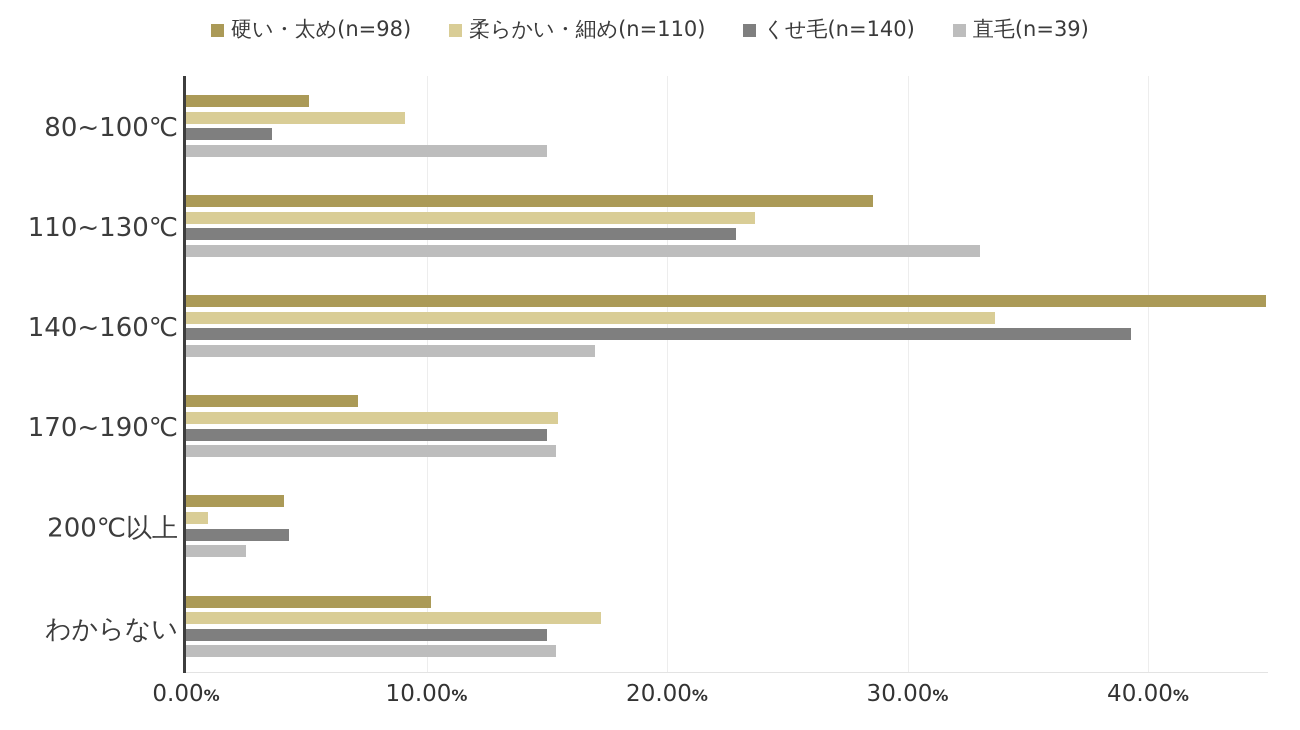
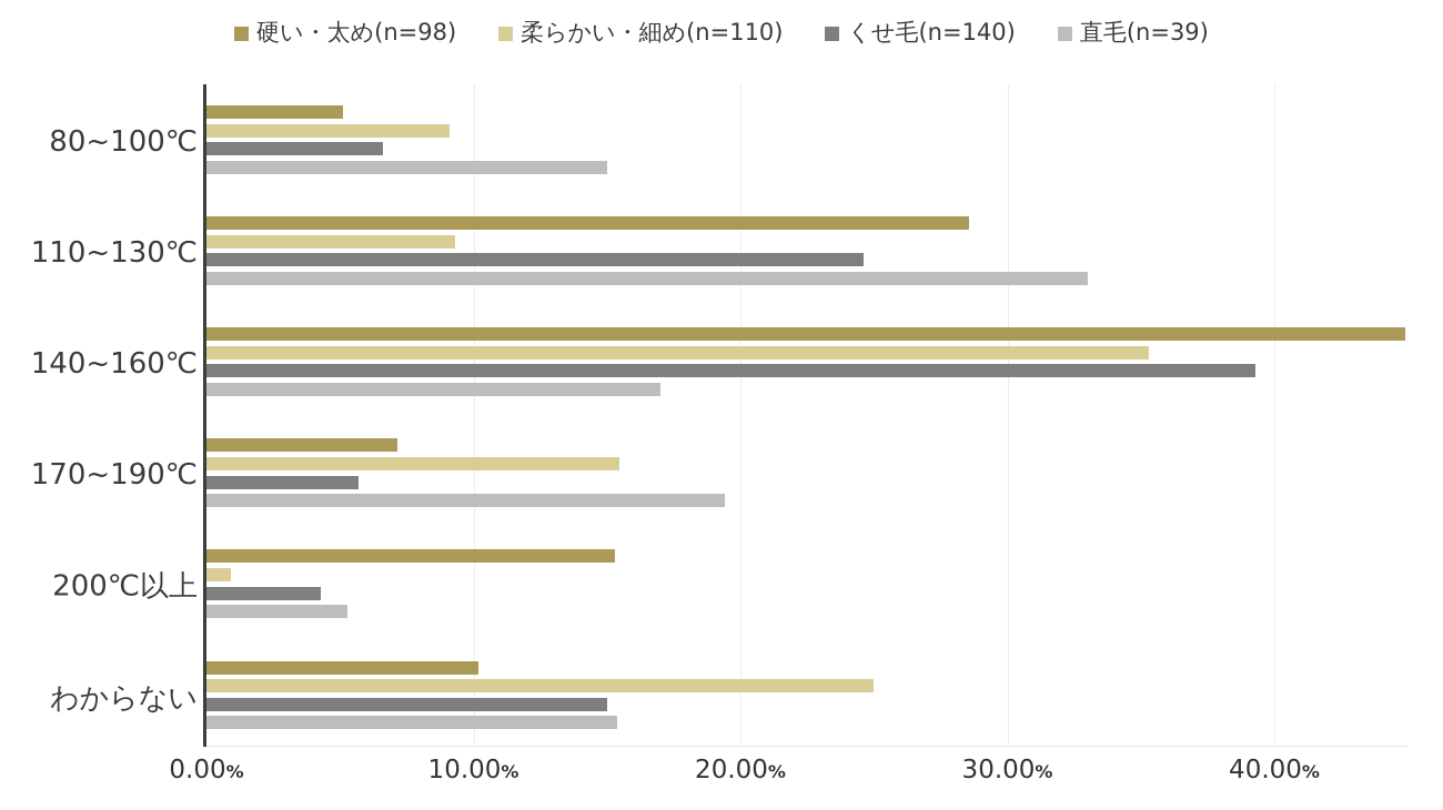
くせ毛(n=140)/80~100℃: 3.6 -> 6.6
柔らかい・細め(n=110)/110~130℃: 23.6 -> 9.3
くせ毛(n=140)/110~130℃: 22.9 -> 24.6
柔らかい・細め(n=110)/140~160℃: 33.6 -> 35.3
くせ毛(n=140)/170~190℃: 15.0 -> 5.7
直毛(n=39)/170~190℃: 15.4 -> 19.4
硬い・太め(n=98)/200℃以上: 4.1 -> 15.3
直毛(n=39)/200℃以上: 2.5 -> 5.3
柔らかい・細め(n=110)/わからない: 17.3 -> 25.0
